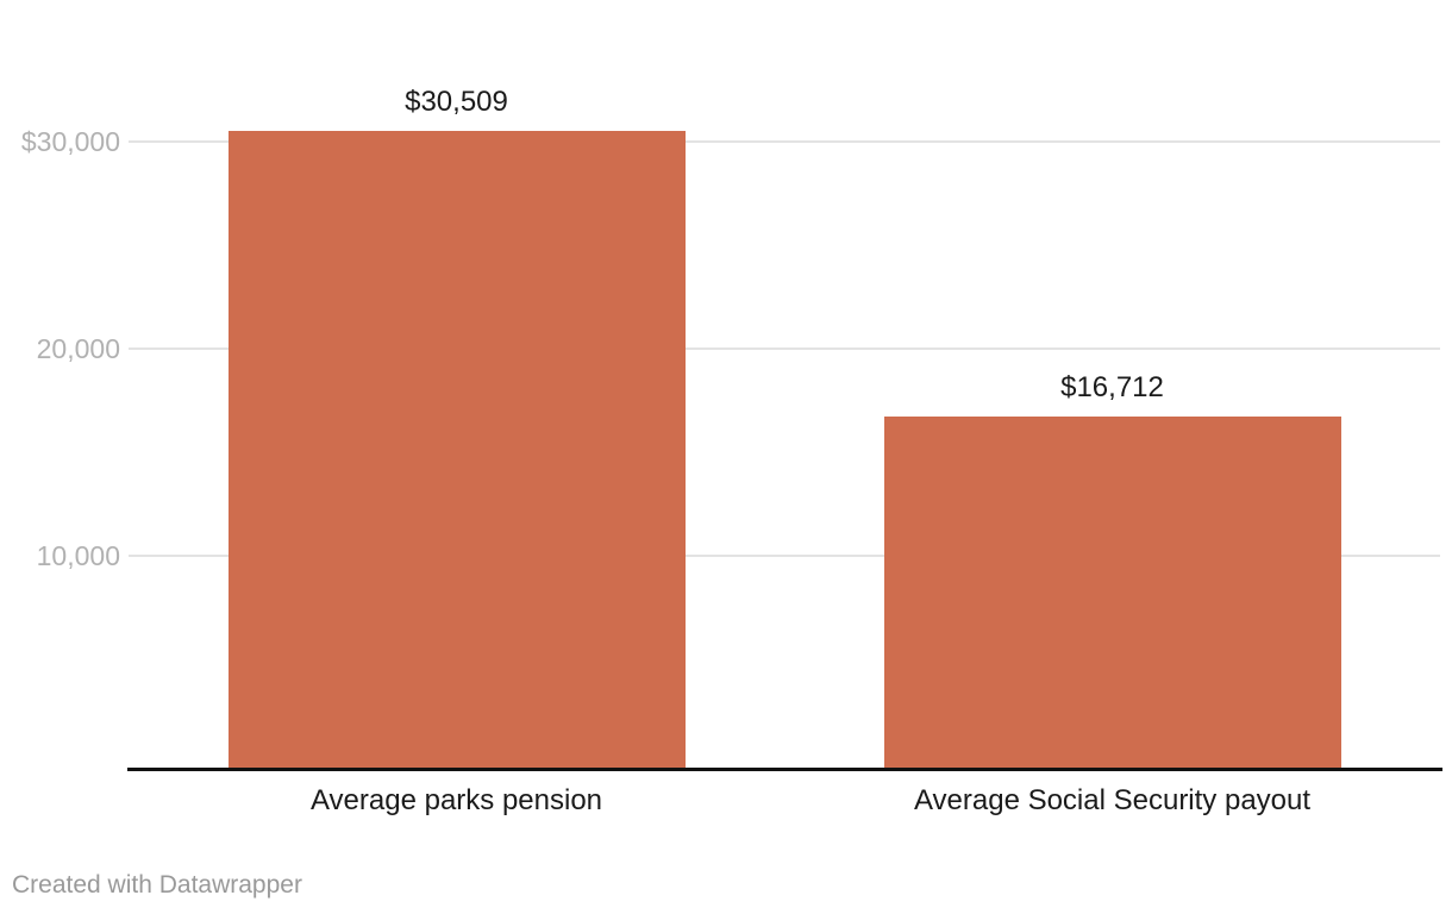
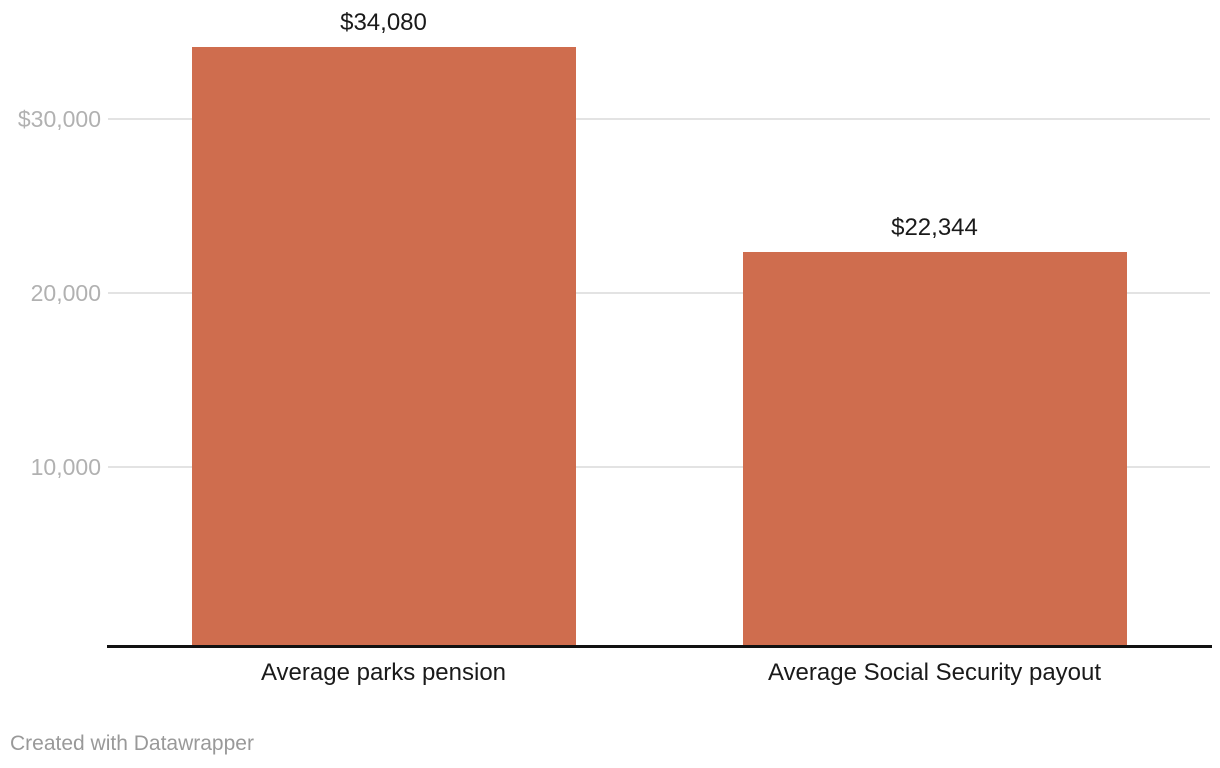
Average parks pension: $30,509 -> $34,080
Average Social Security payout: $16,712 -> $22,344
